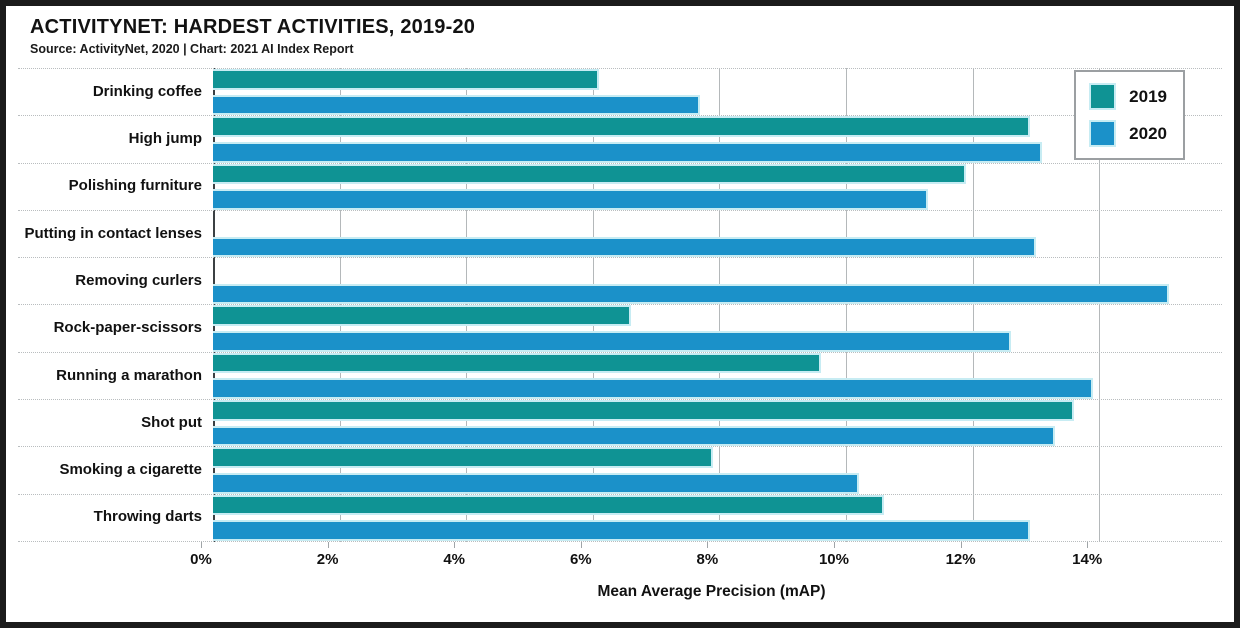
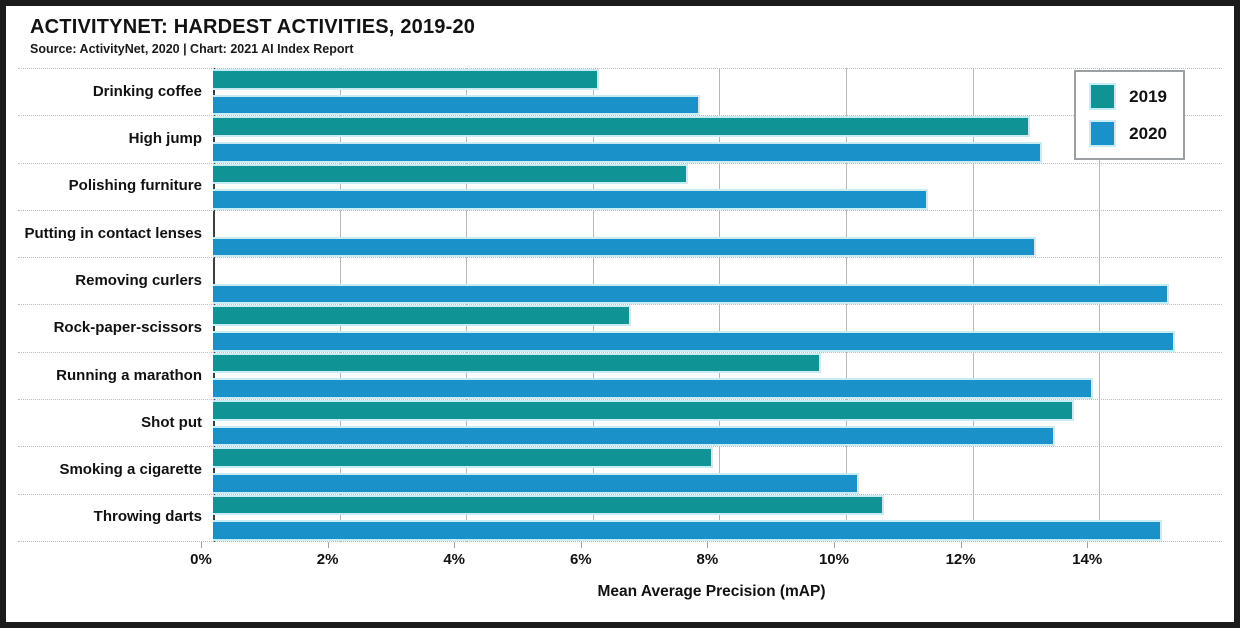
2019/Polishing furniture: 11.9% -> 7.5%
2020/Rock-paper-scissors: 12.6% -> 15.2%
2020/Throwing darts: 12.9% -> 15.0%
